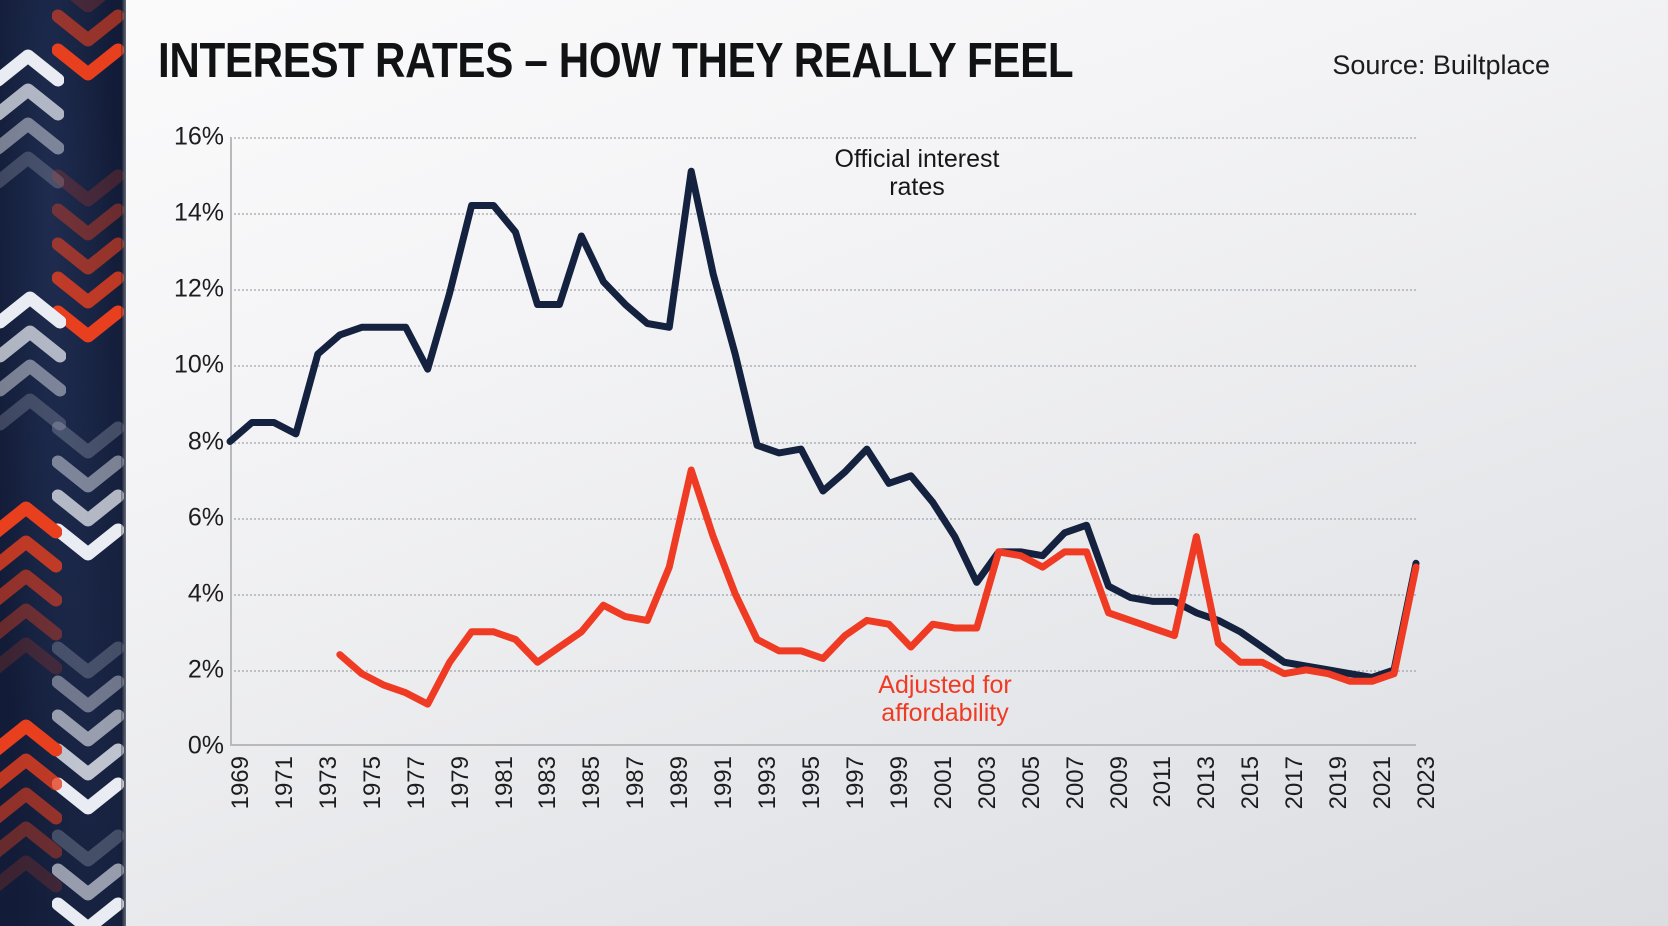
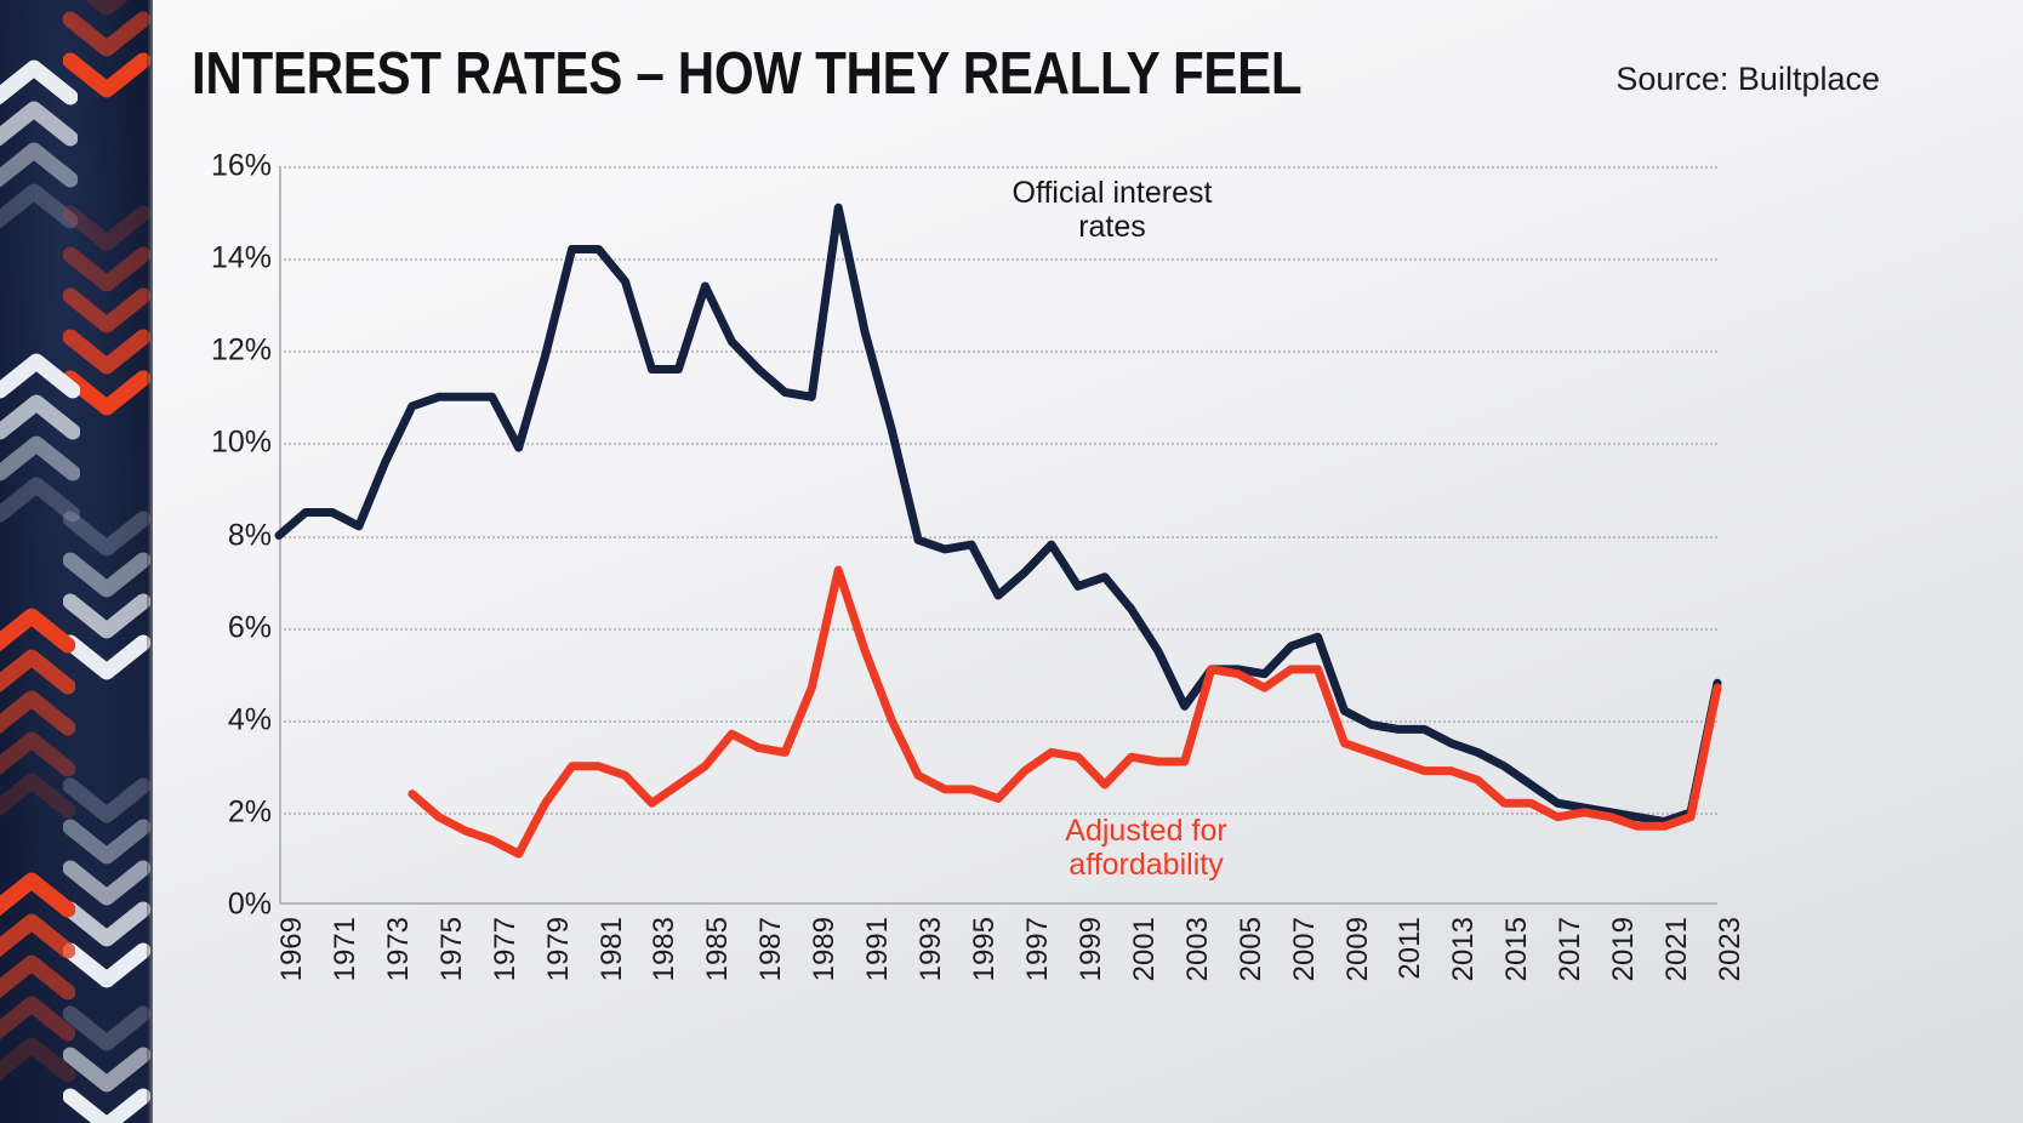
Official interest rates/1973: 10.3% -> 9.6%
Adjusted for affordability/2013: 5.5% -> 2.9%
